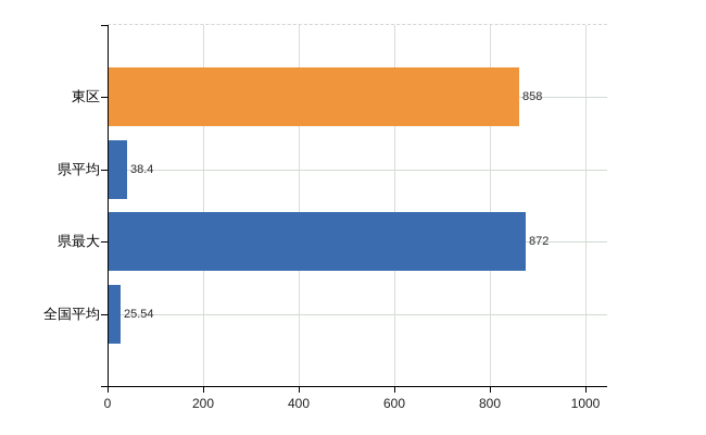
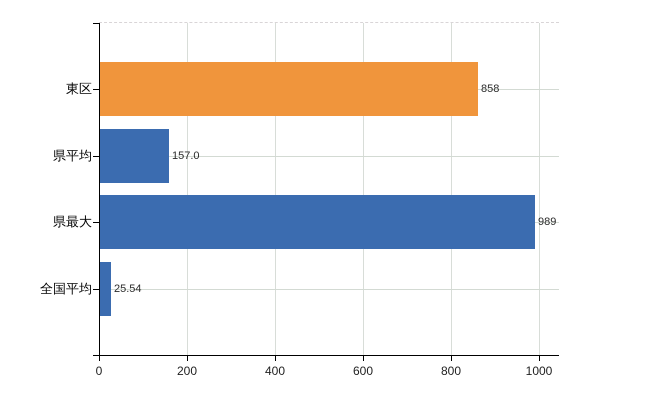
県平均: 38.4 -> 157.0
県最大: 872 -> 989
